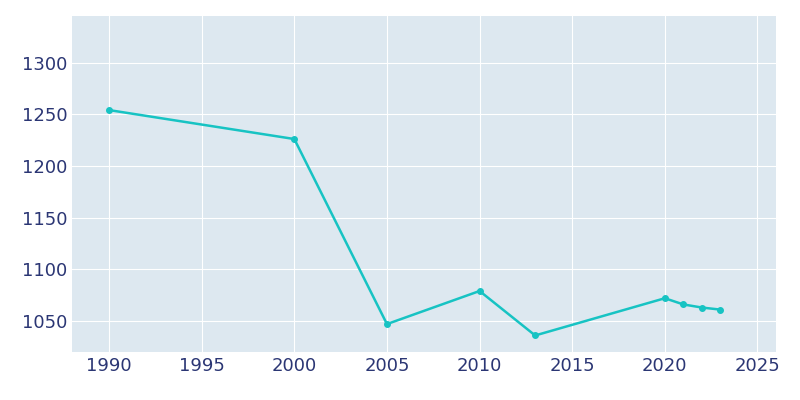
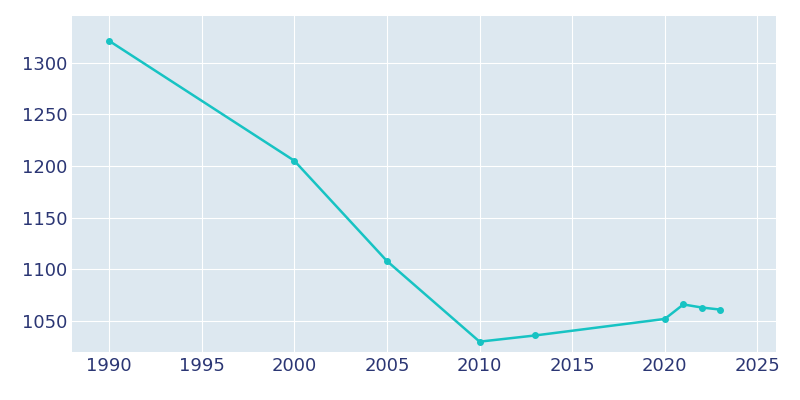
1990: 1254 -> 1321
2000: 1226 -> 1205
2005: 1047 -> 1108
2010: 1079 -> 1030
2020: 1072 -> 1052
